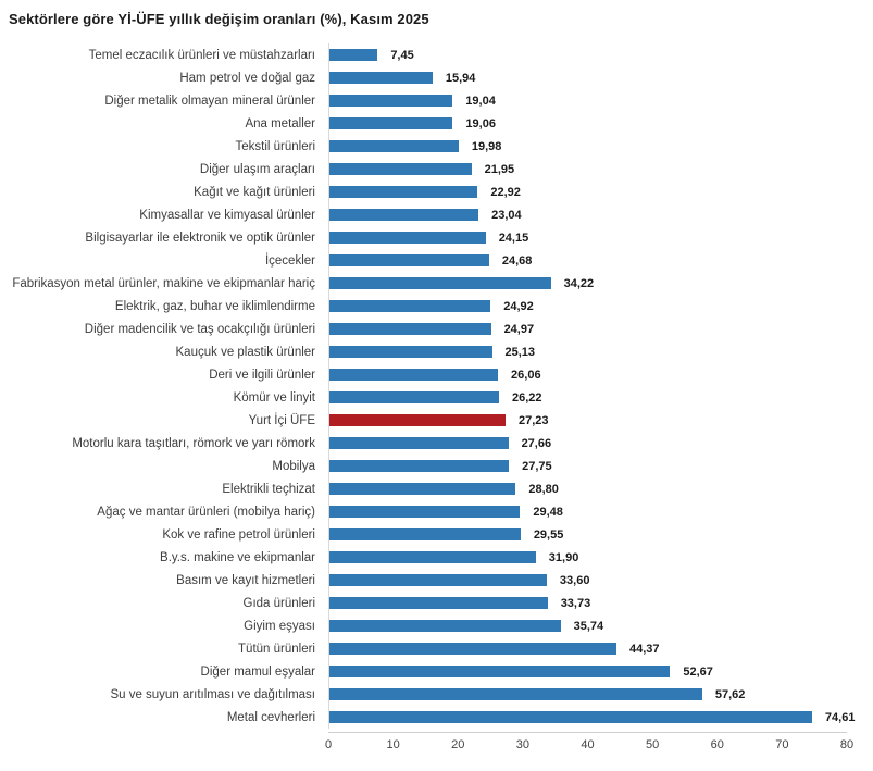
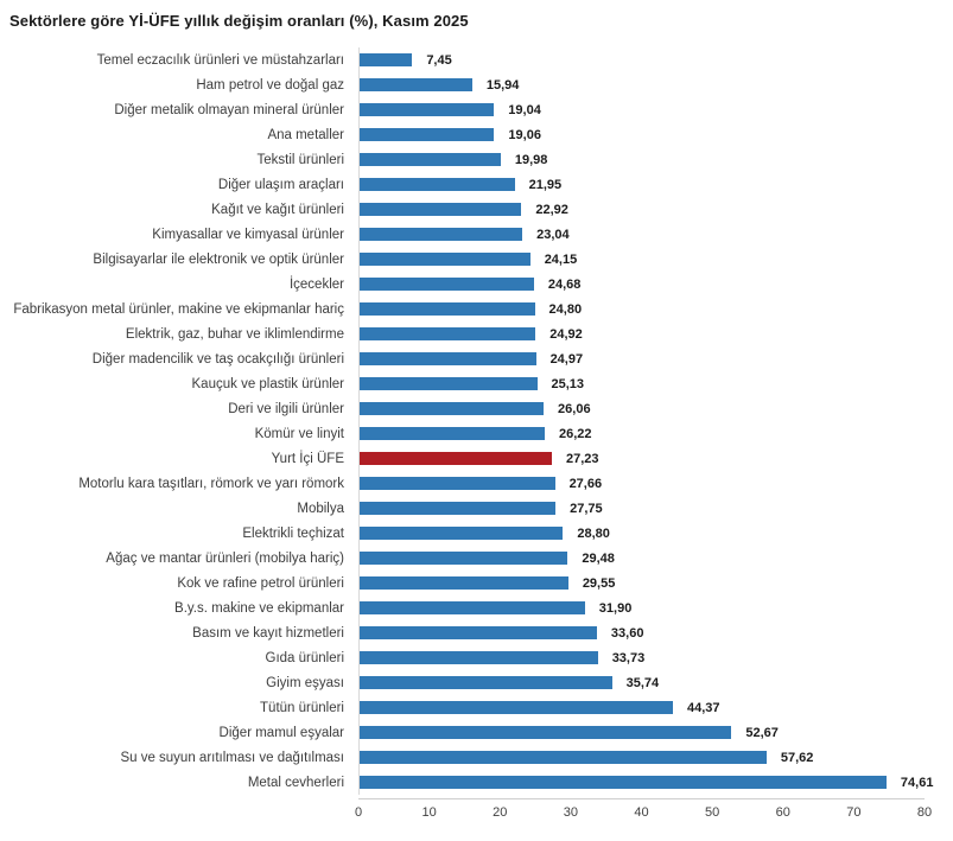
Fabrikasyon metal ürünler, makine ve ekipmanlar hariç: 34,22 -> 24,80
